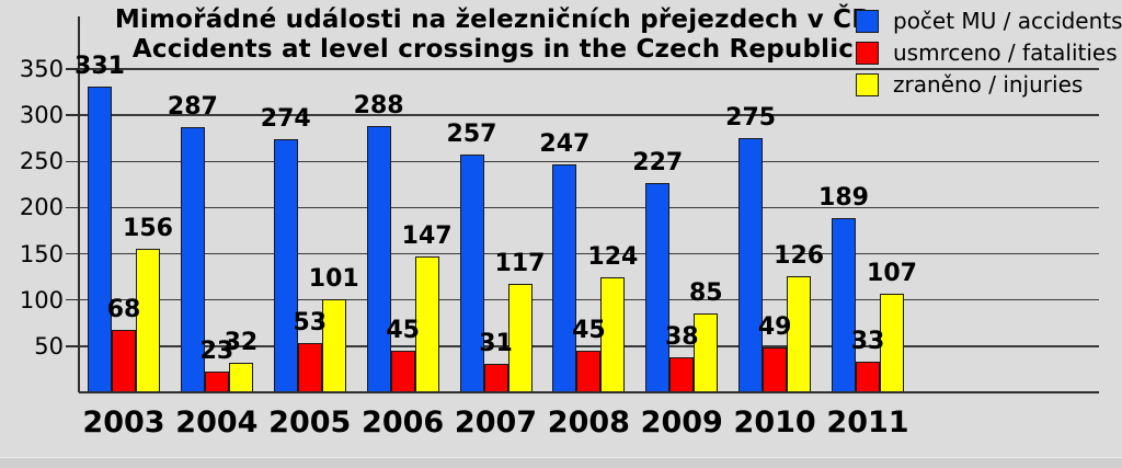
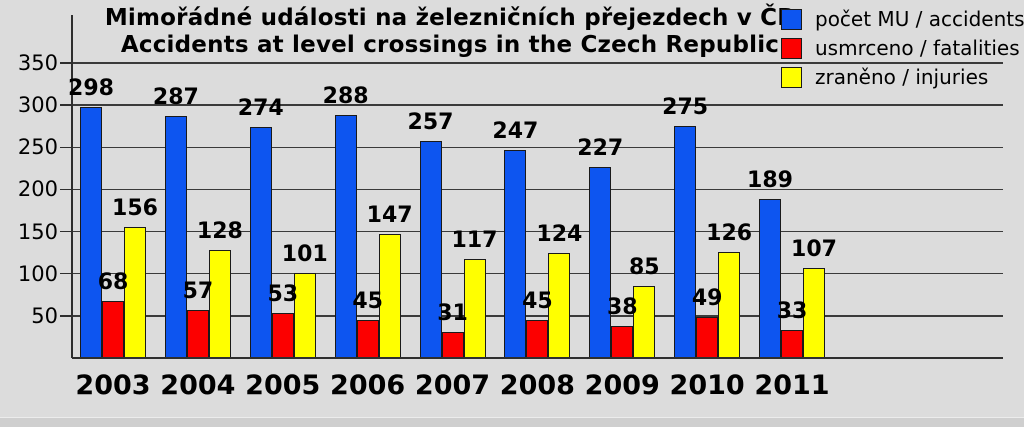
počet MU / accidents/2003: 331 -> 298
usmrceno / fatalities/2004: 23 -> 57
zraněno / injuries/2004: 32 -> 128
